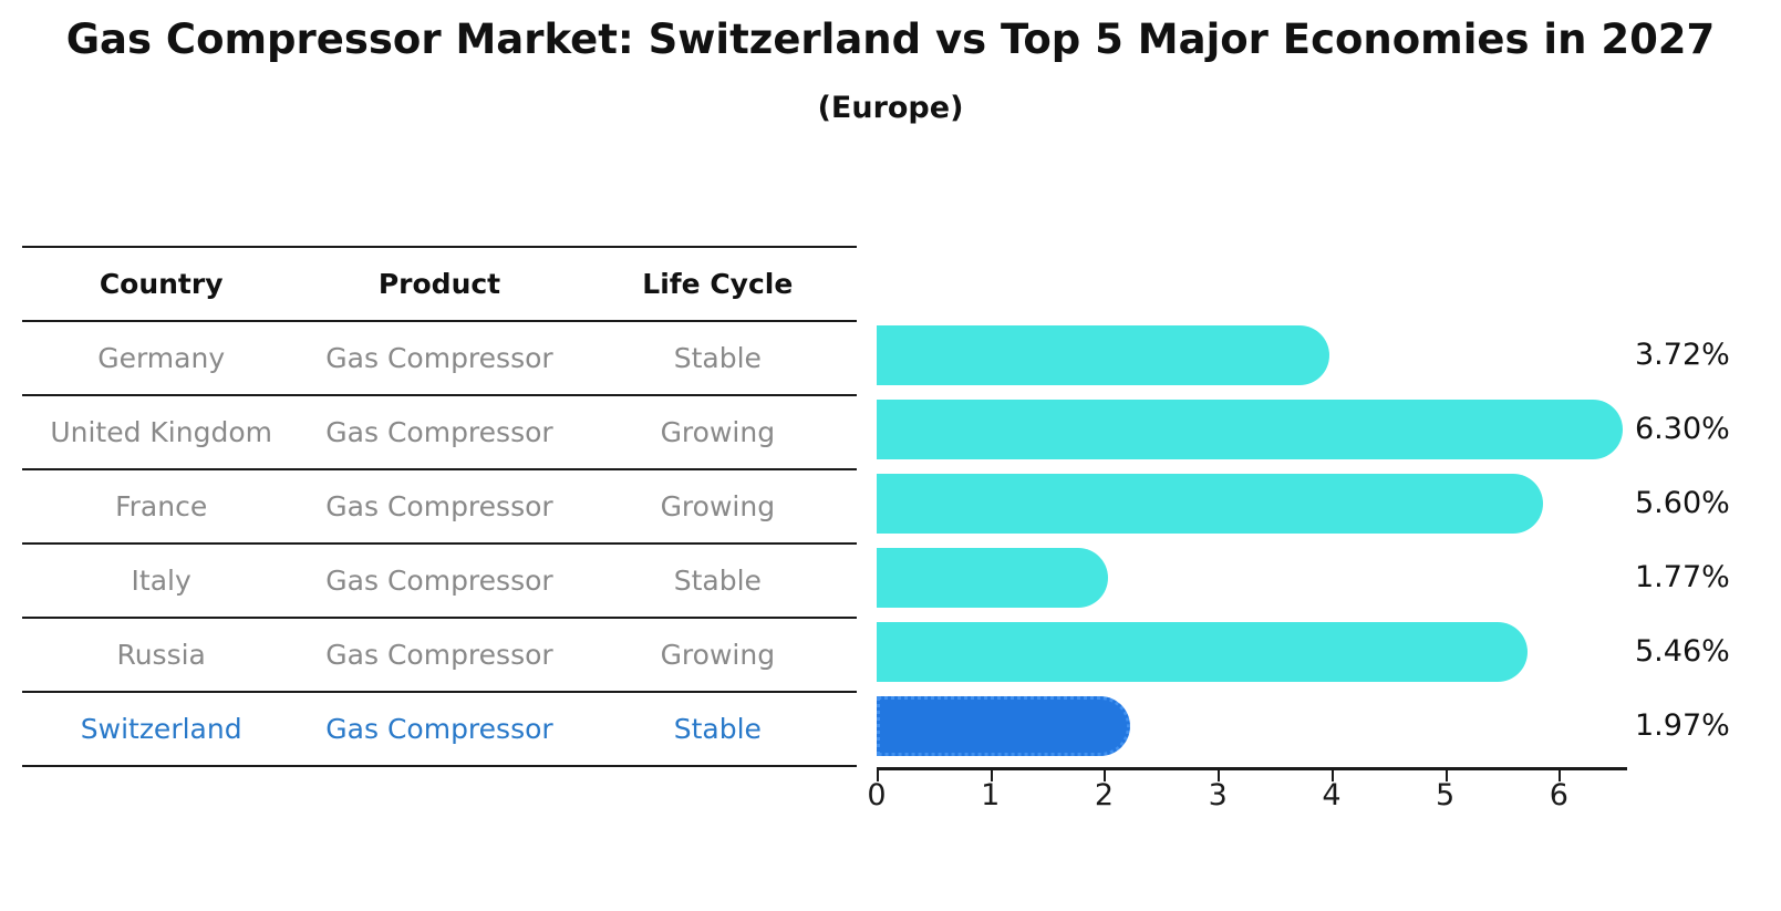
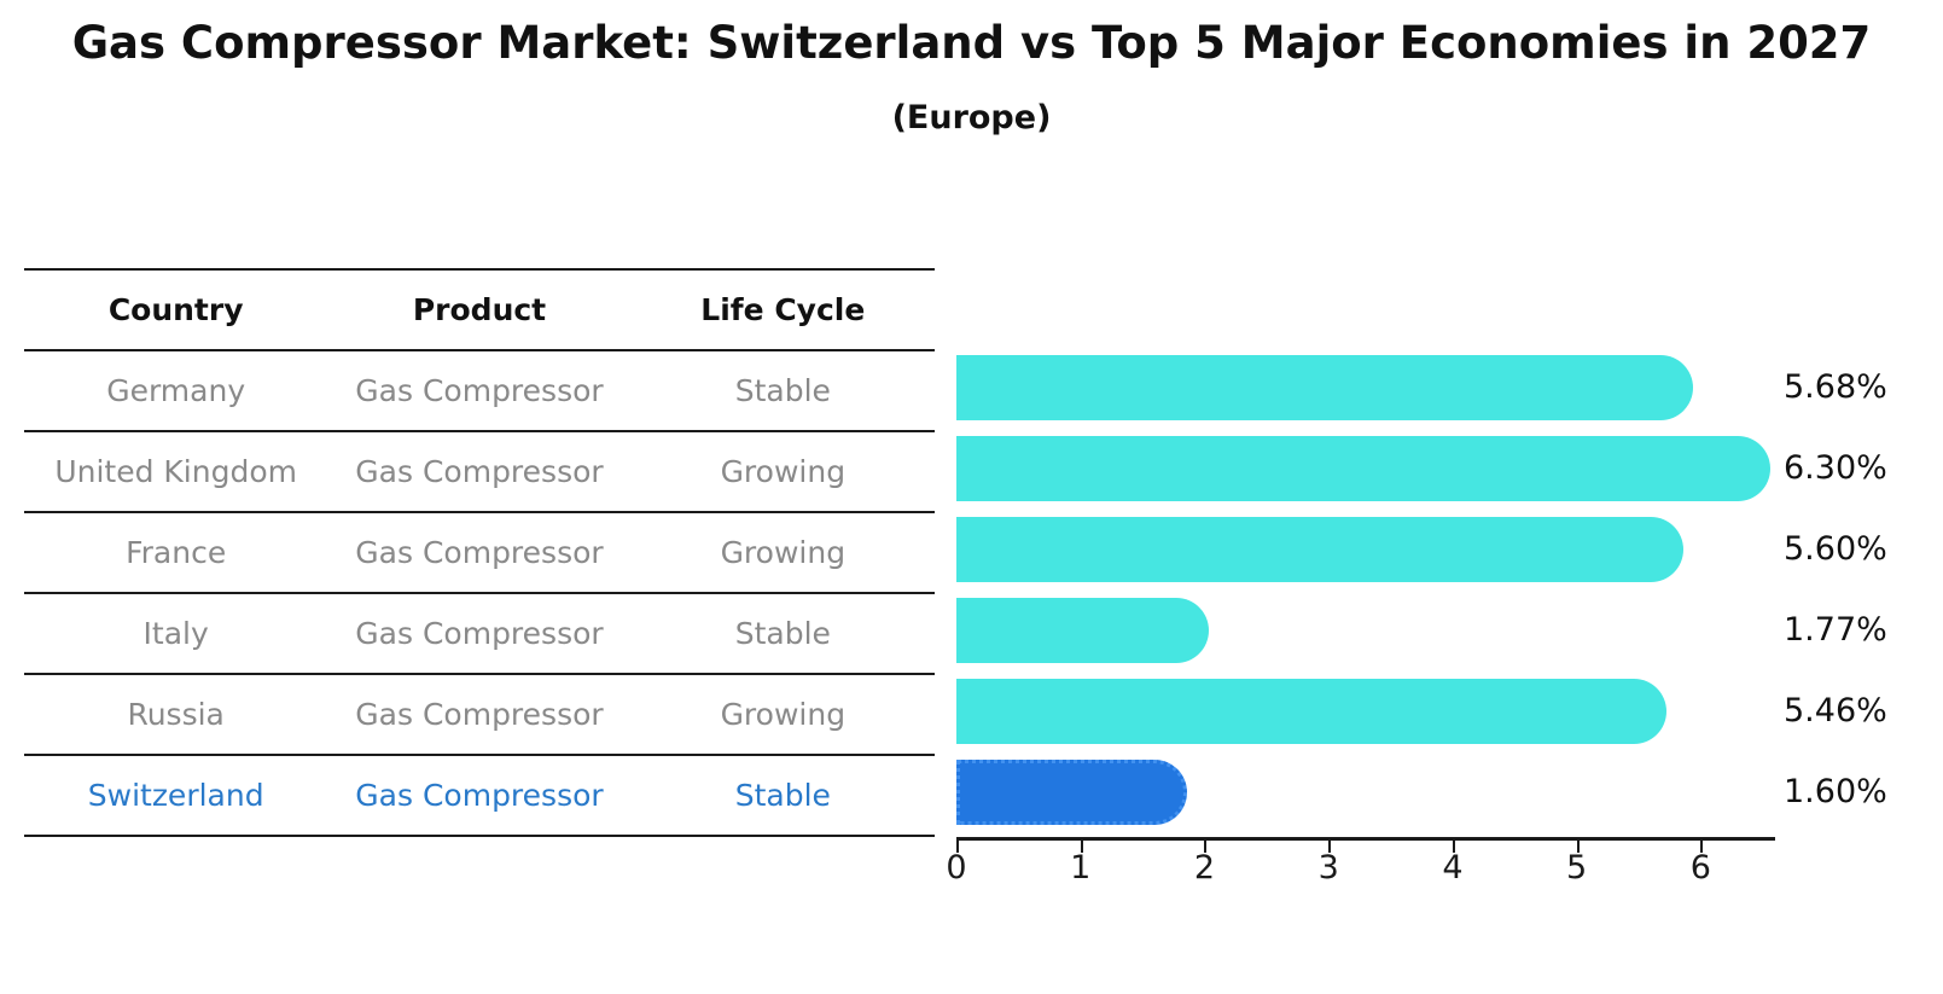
Germany: 3.72% -> 5.68%
Switzerland: 1.97% -> 1.60%
